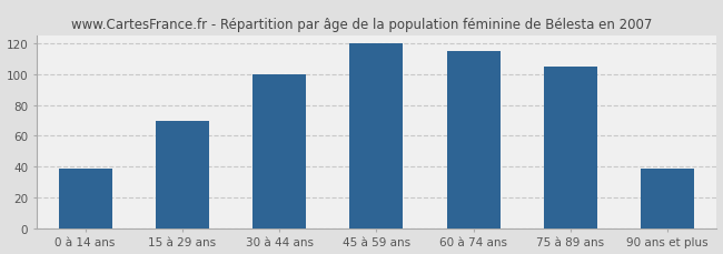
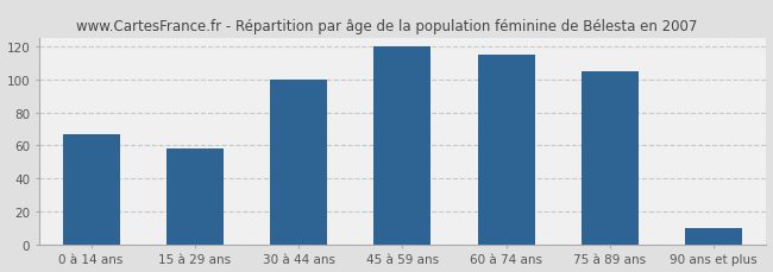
0 à 14 ans: 39 -> 67
15 à 29 ans: 70 -> 58
90 ans et plus: 39 -> 10
